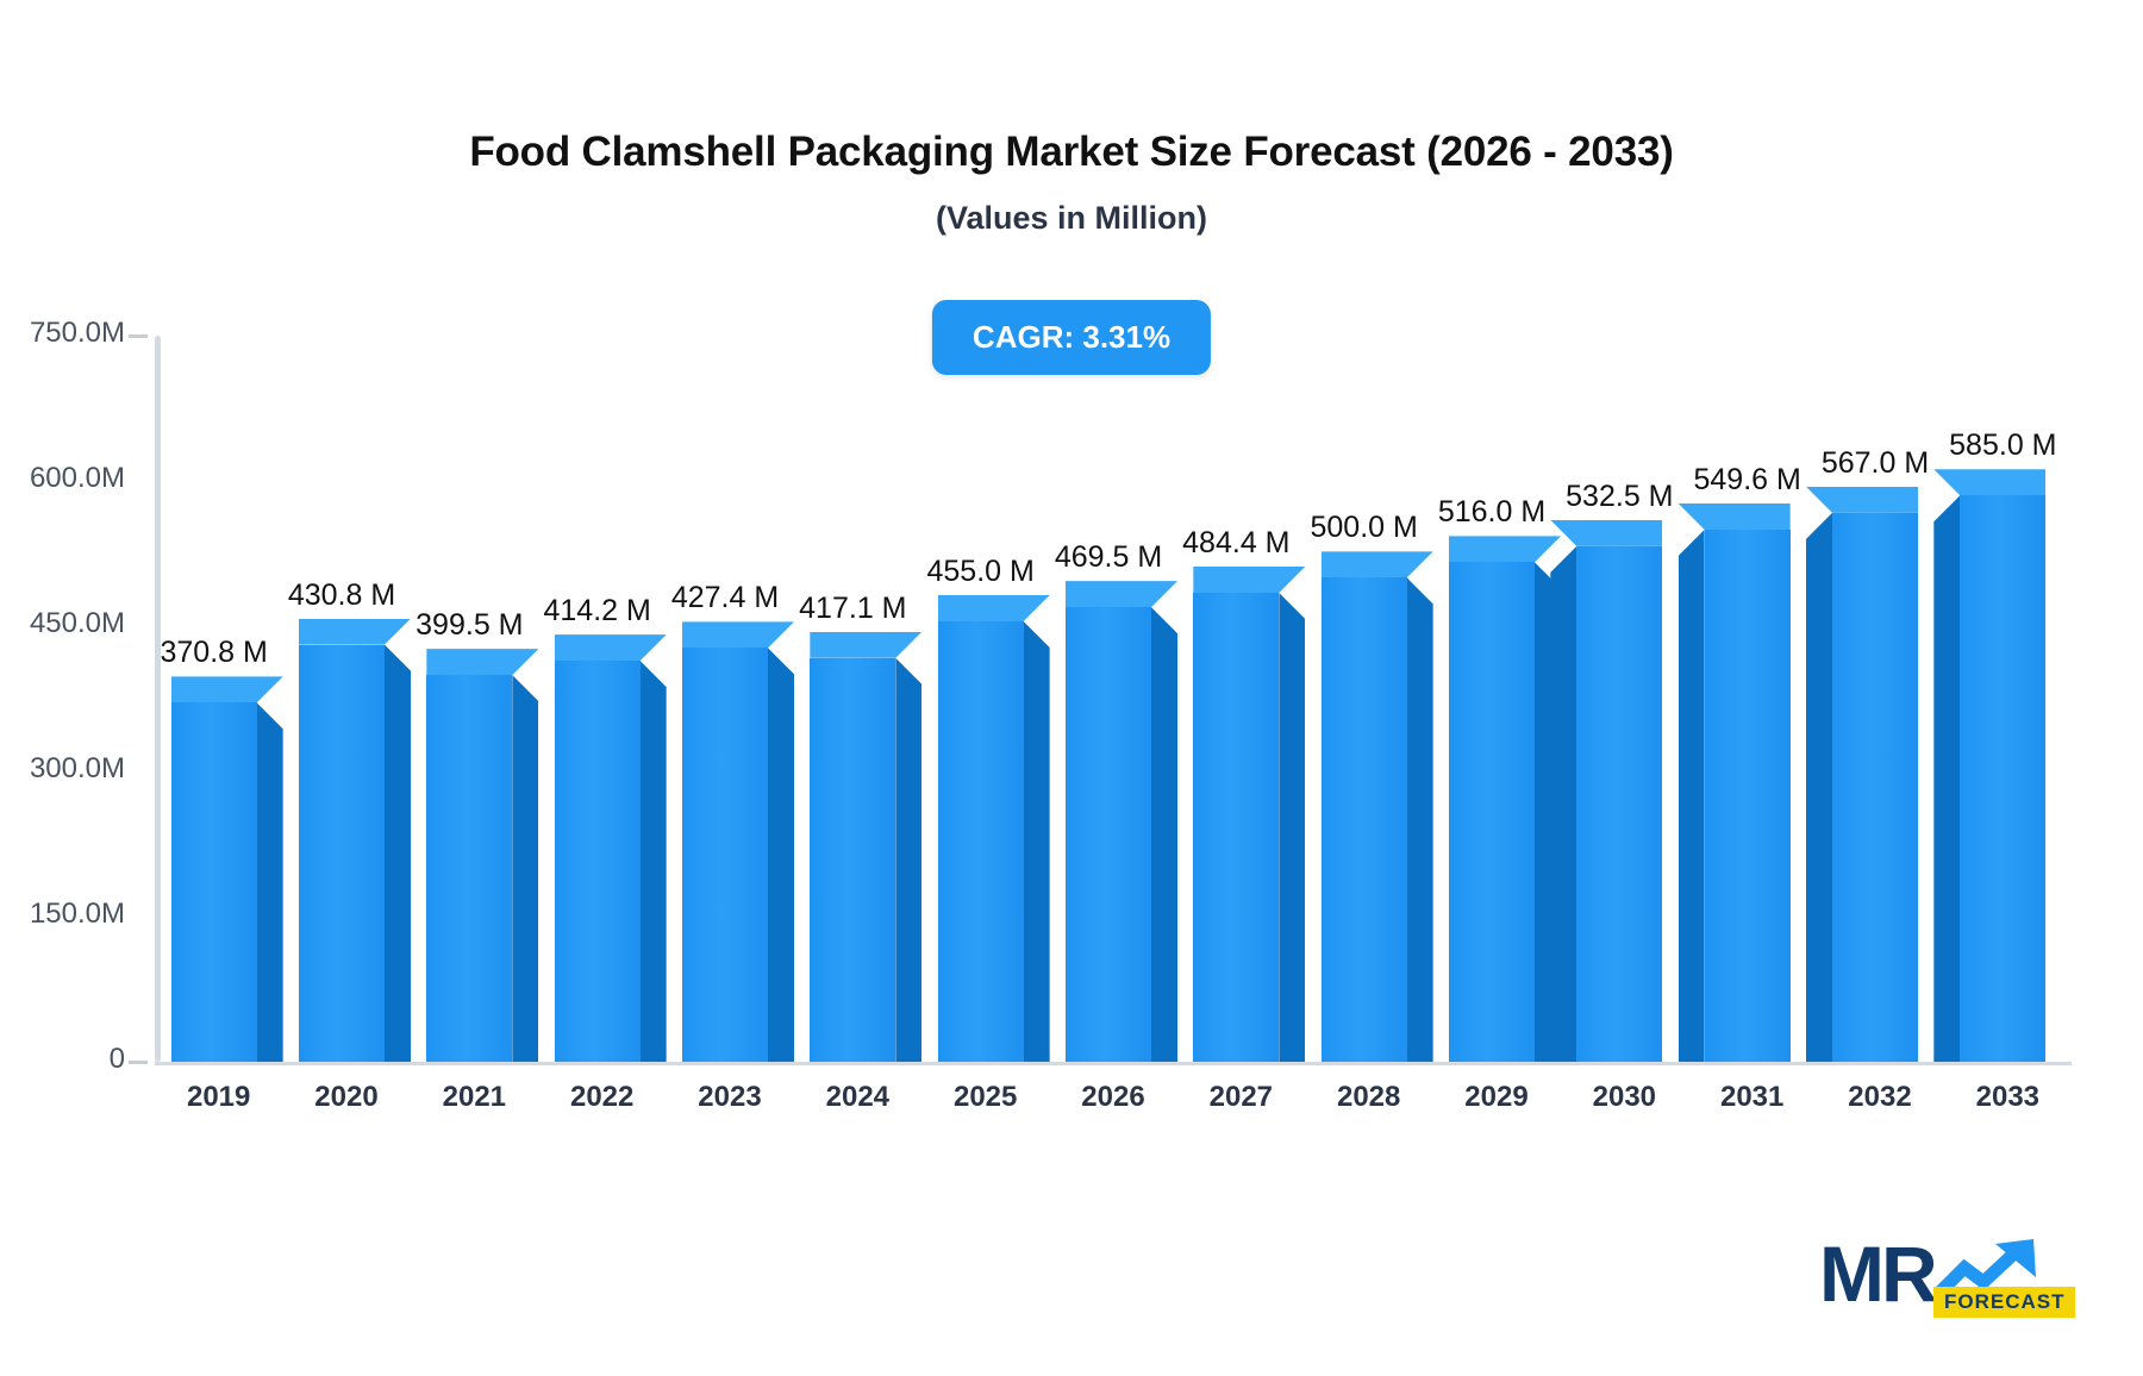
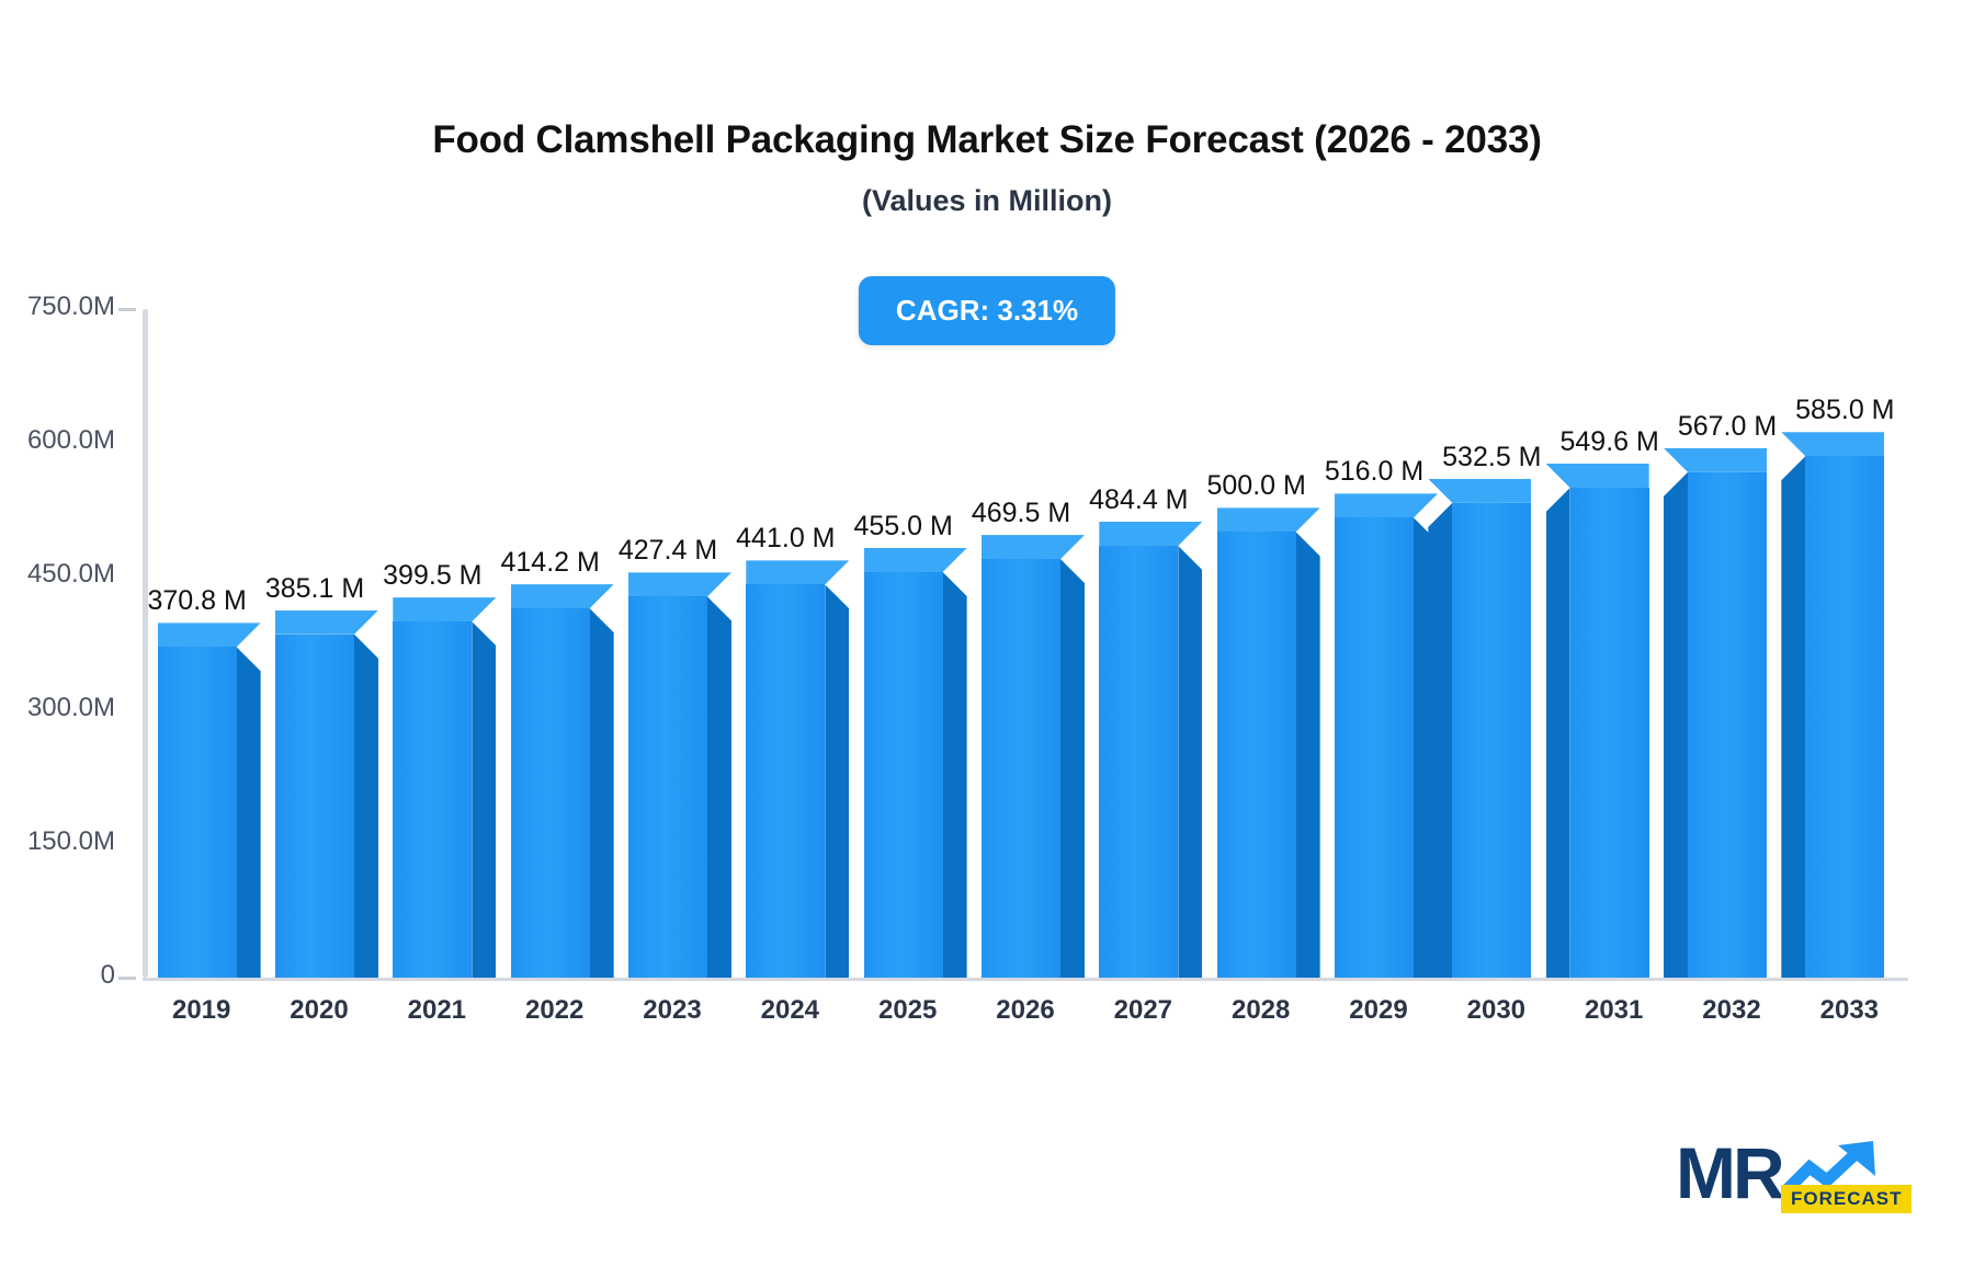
2020: 430.8 -> 385.1
2024: 417.1 -> 441.0
